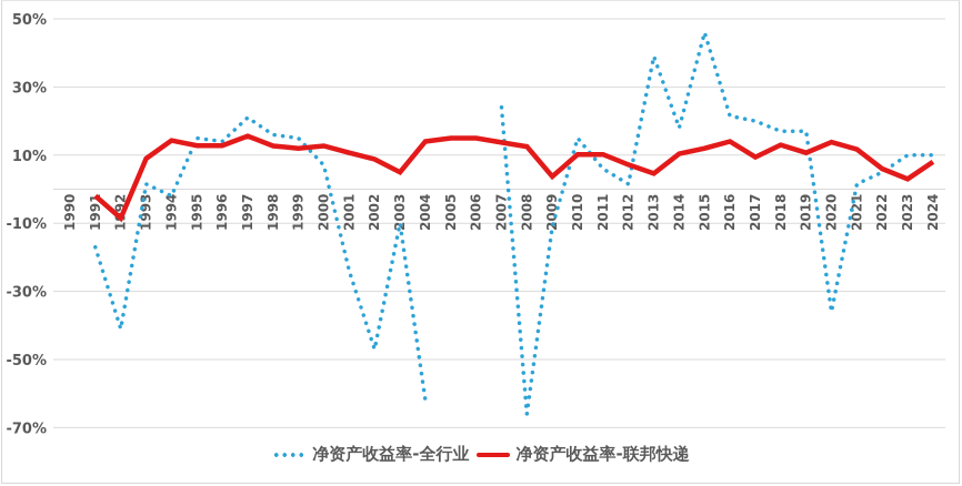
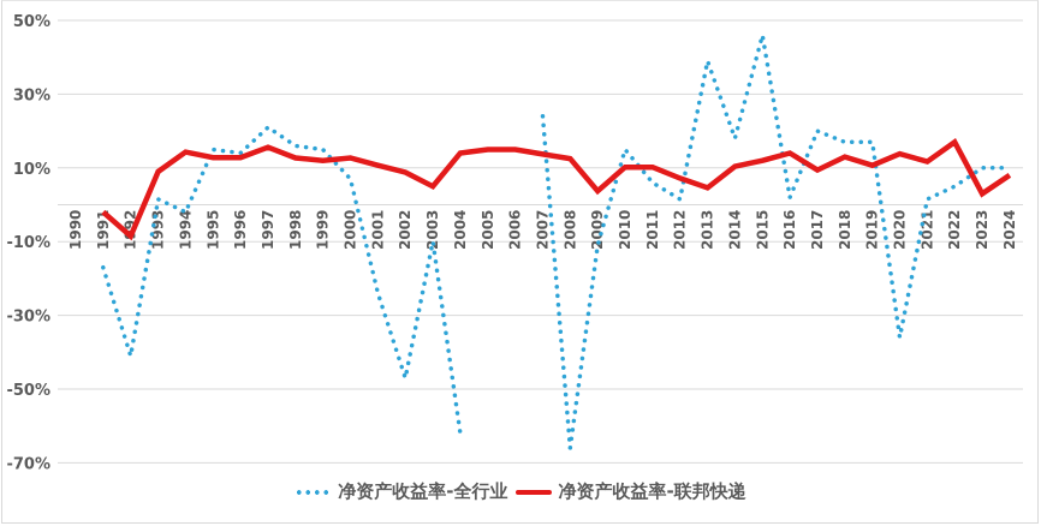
净资产收益率-全行业/2016: 22% -> 2%
净资产收益率-联邦快递/2022: 6% -> 17%
